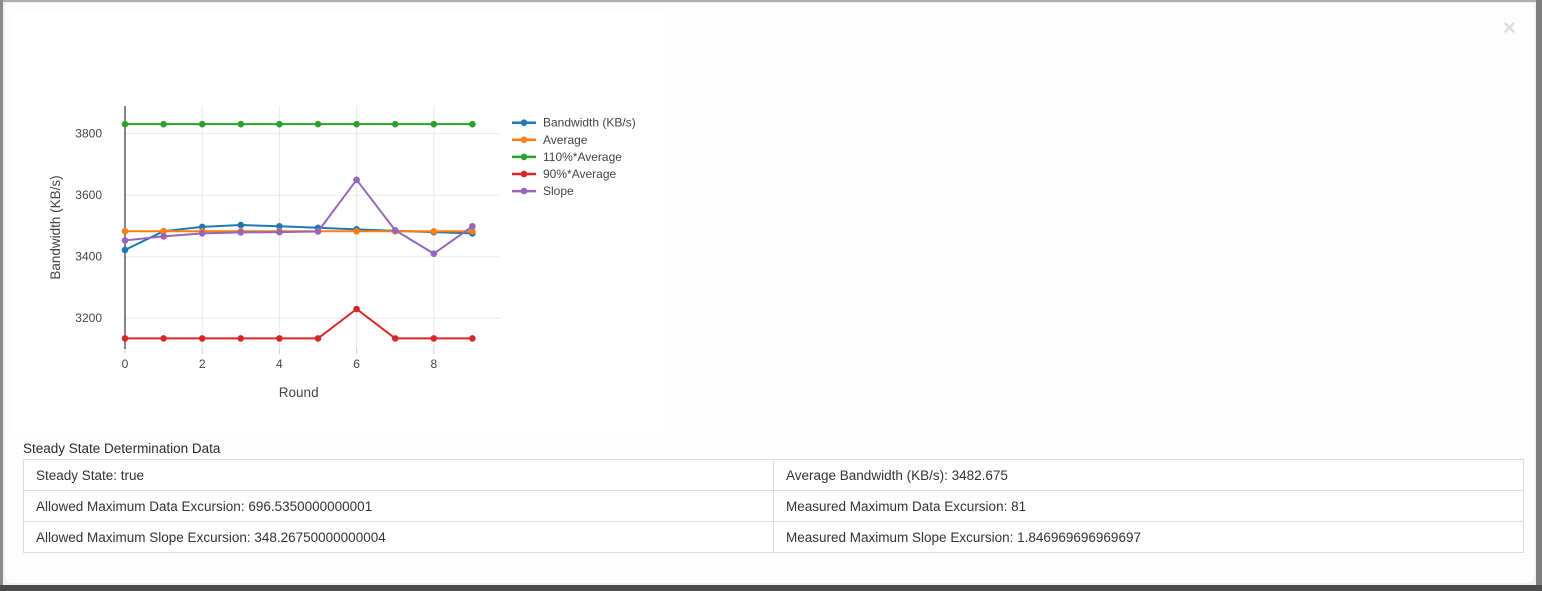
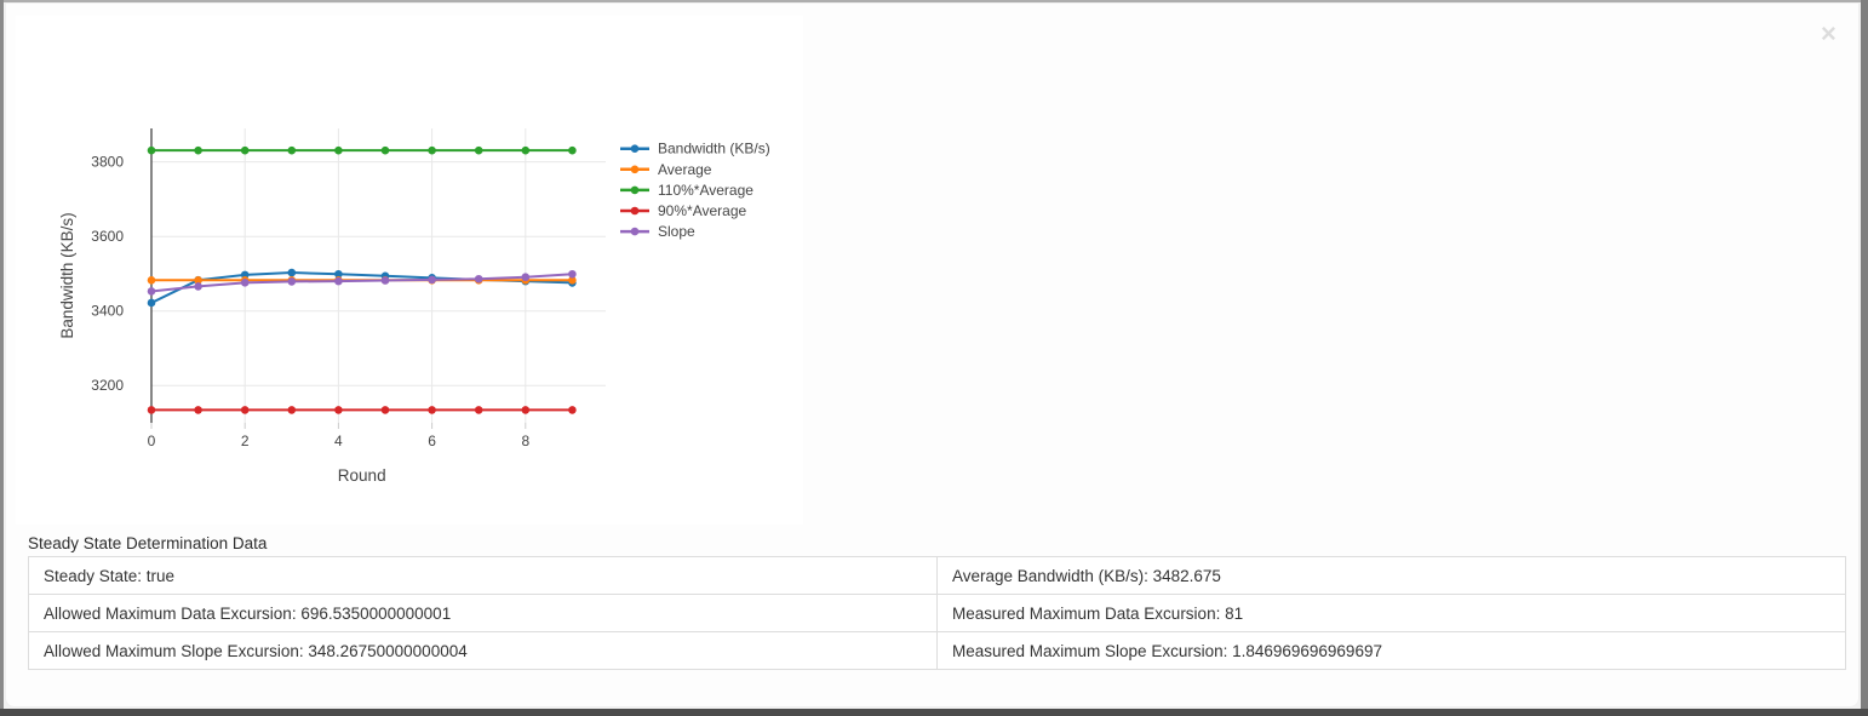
90%*Average/6: 3230 -> 3130
Slope/6: 3650 -> 3480
Slope/8: 3410 -> 3490
